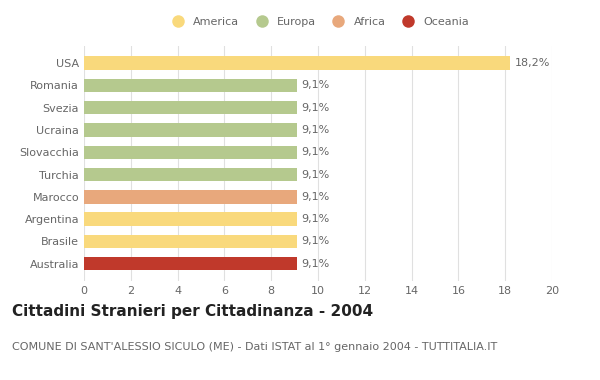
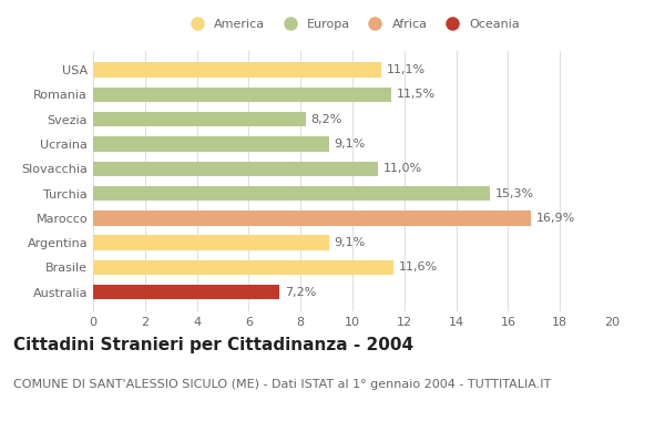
USA: 18,2% -> 11,1%
Romania: 9,1% -> 11,5%
Svezia: 9,1% -> 8,2%
Slovacchia: 9,1% -> 11,0%
Turchia: 9,1% -> 15,3%
Marocco: 9,1% -> 16,9%
Brasile: 9,1% -> 11,6%
Australia: 9,1% -> 7,2%
